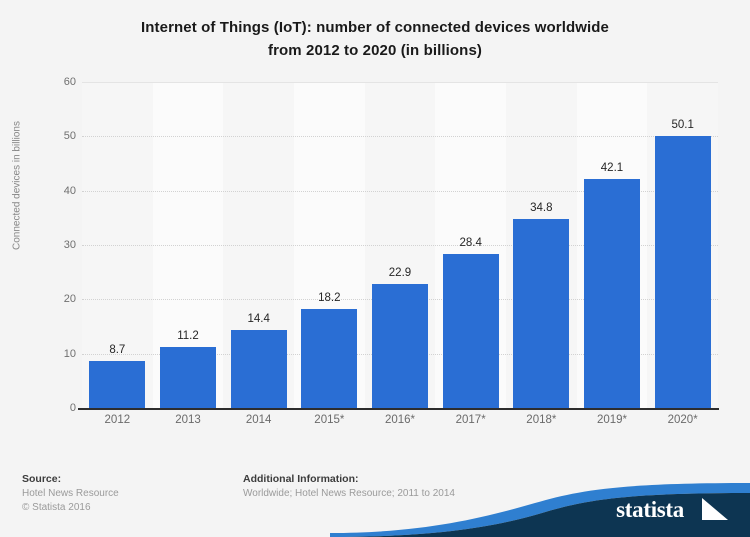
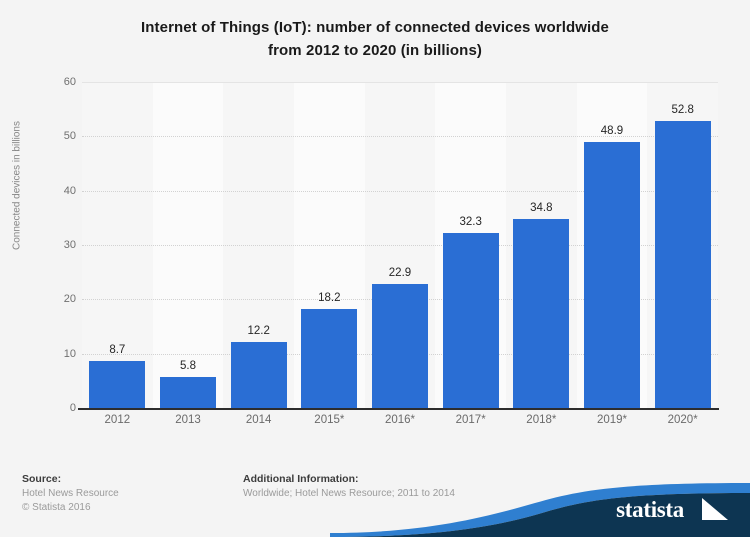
2013: 11.2 -> 5.8
2014: 14.4 -> 12.2
2017*: 28.4 -> 32.3
2019*: 42.1 -> 48.9
2020*: 50.1 -> 52.8
